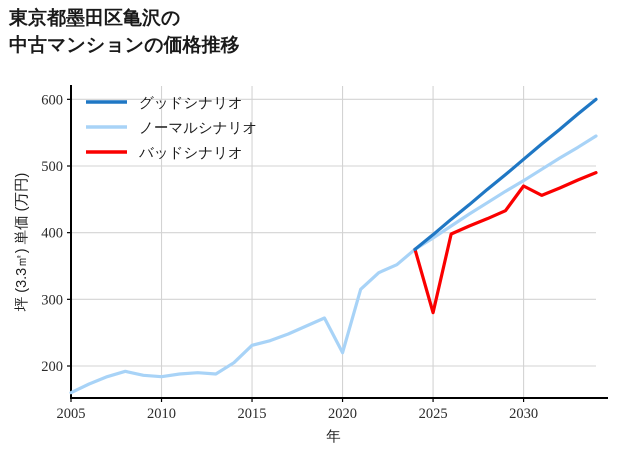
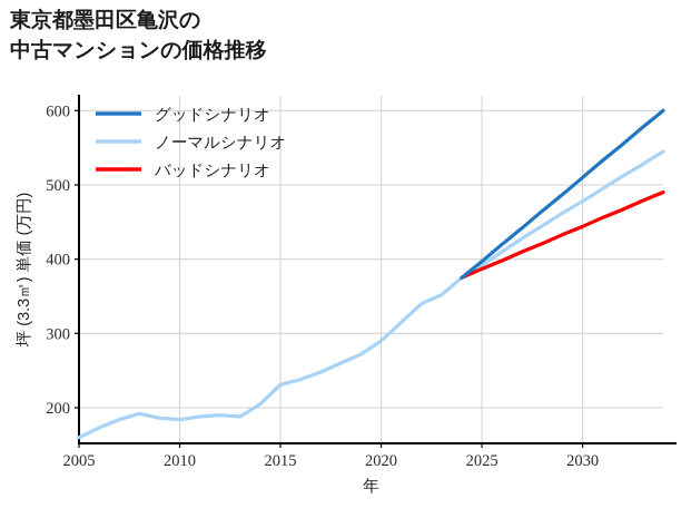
ノーマルシナリオ/2020: 220 -> 290
バッドシナリオ/2025: 280 -> 390
バッドシナリオ/2030: 470 -> 440
